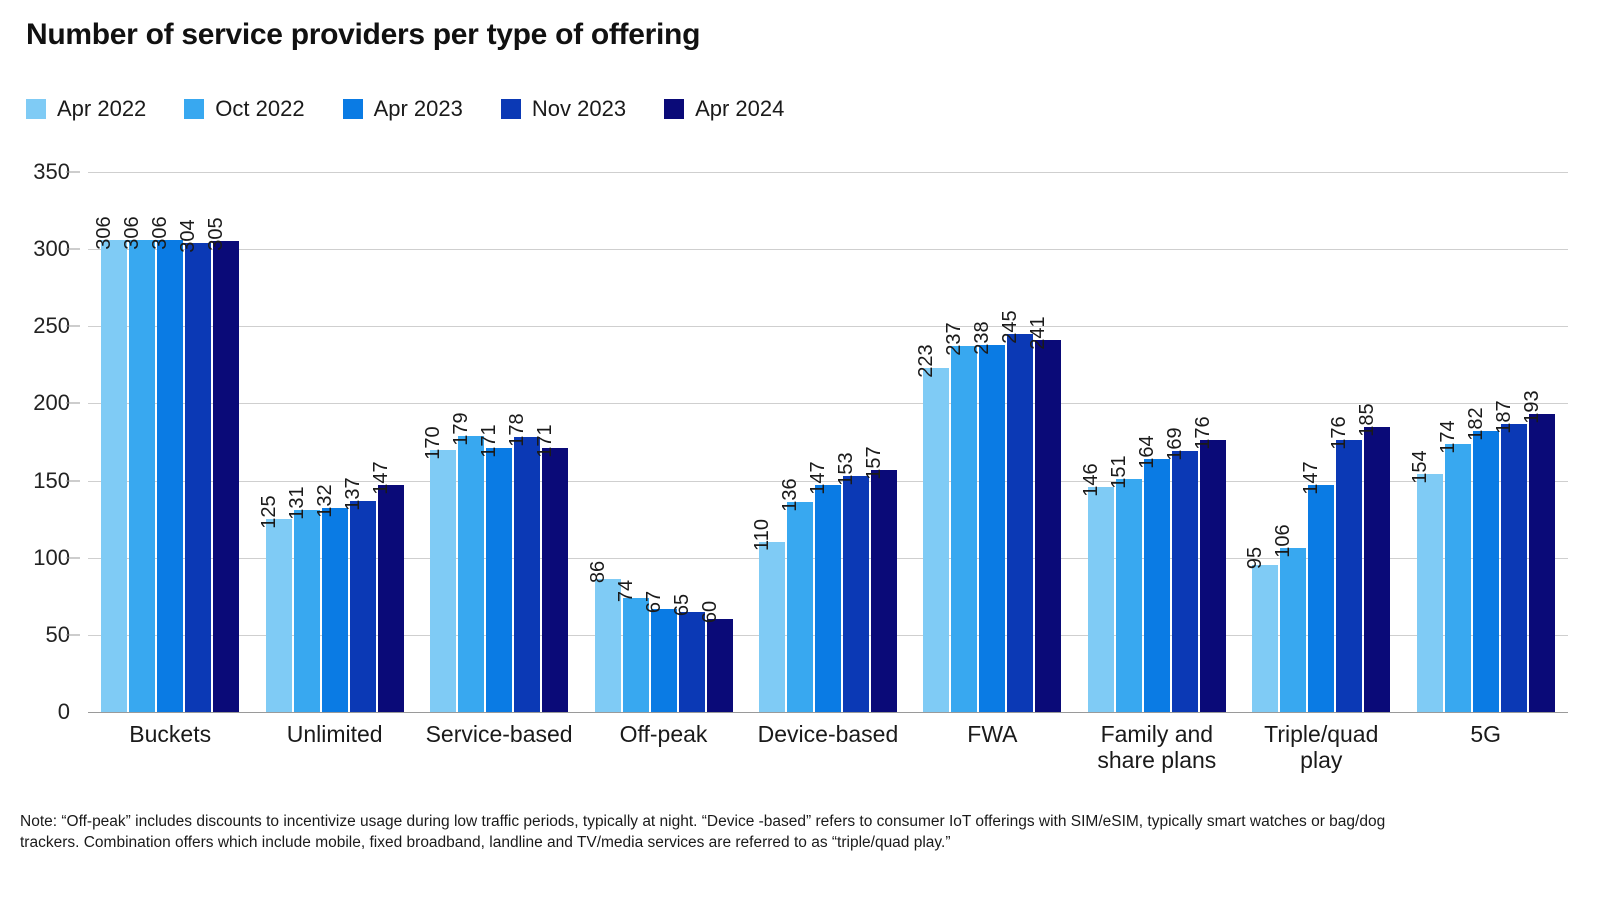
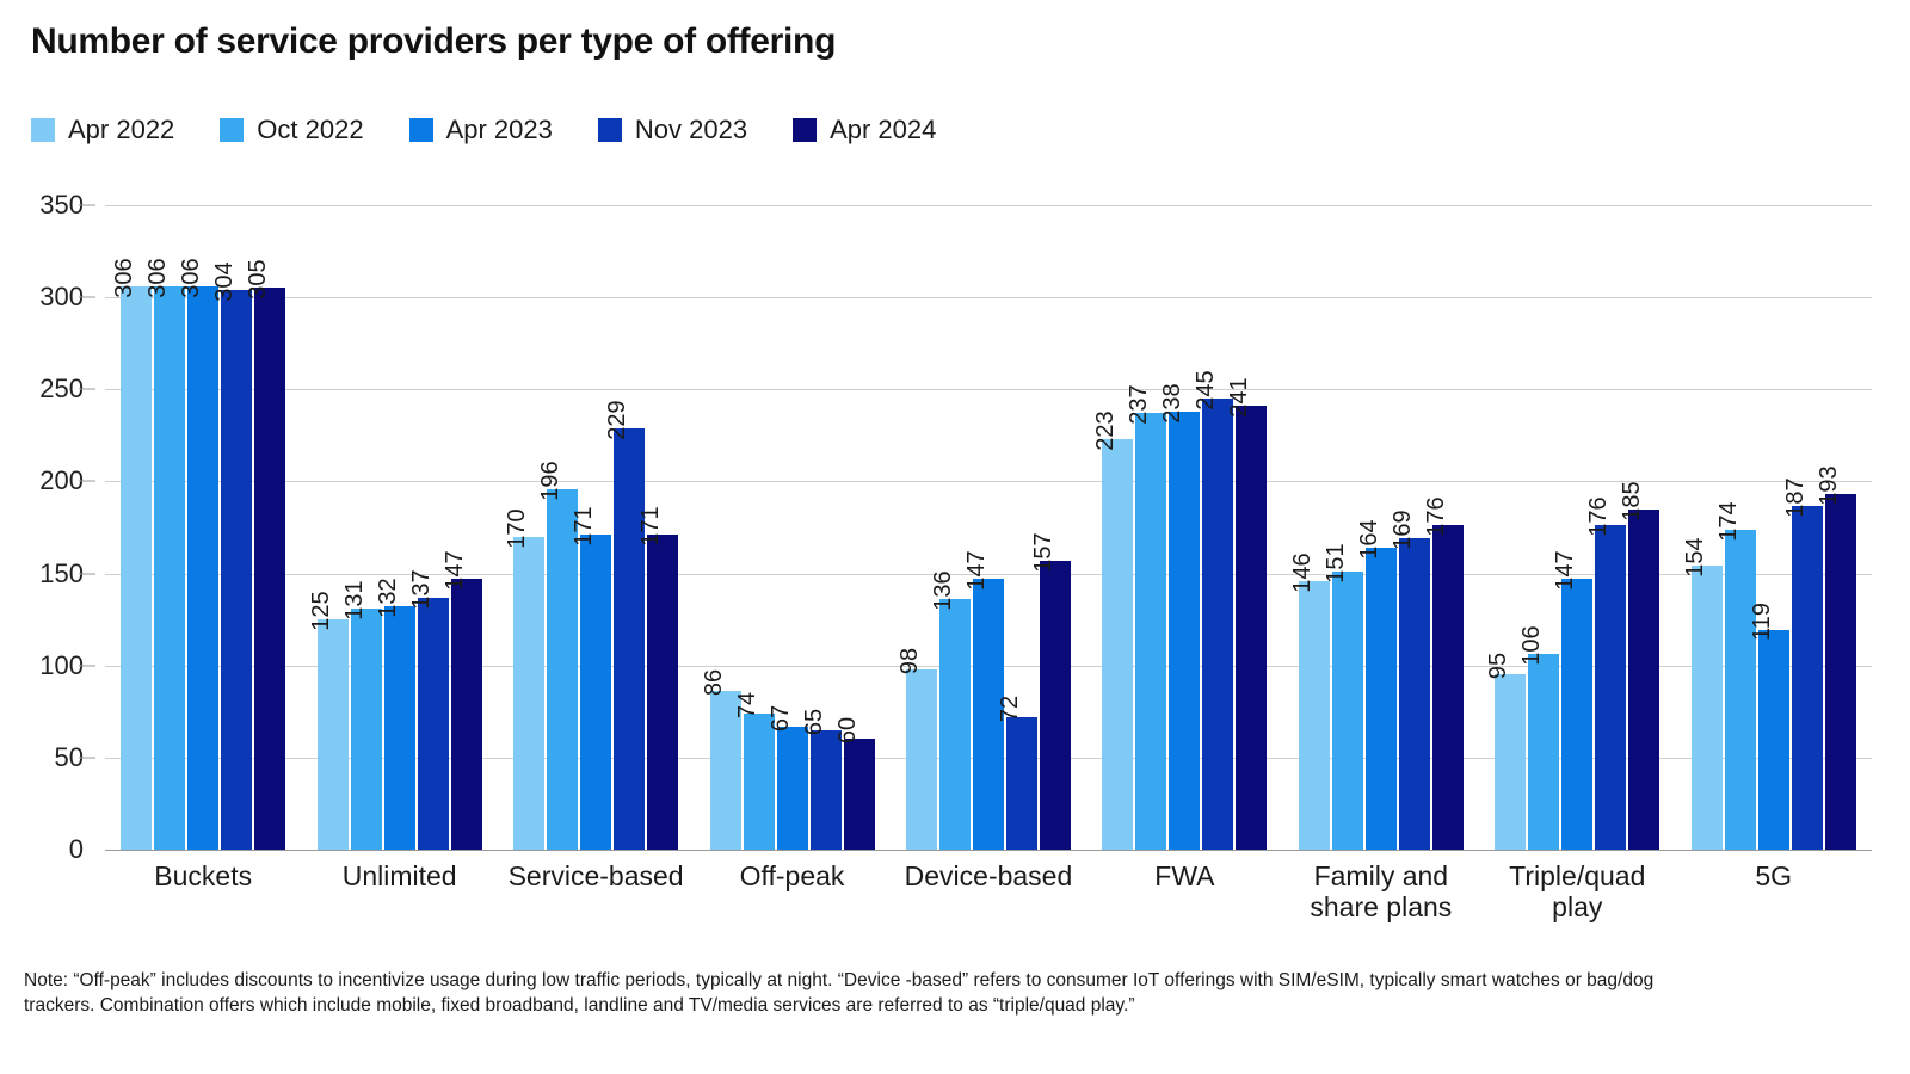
Oct 2022/Service-based: 179 -> 196
Nov 2023/Service-based: 178 -> 229
Apr 2022/Device-based: 110 -> 98
Nov 2023/Device-based: 153 -> 72
Apr 2023/5G: 182 -> 119
